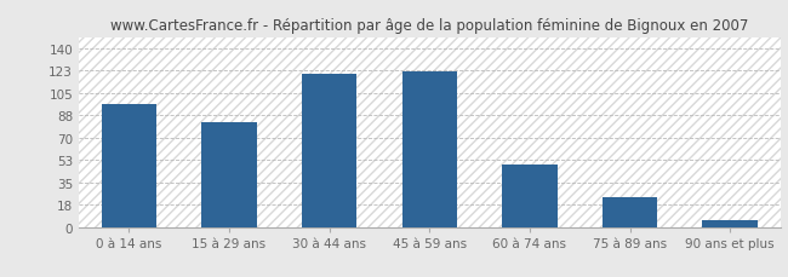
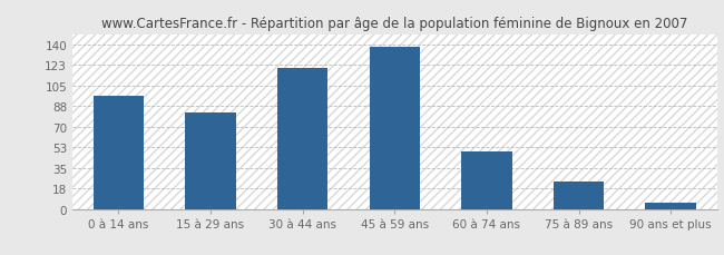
45 à 59 ans: 122 -> 138
